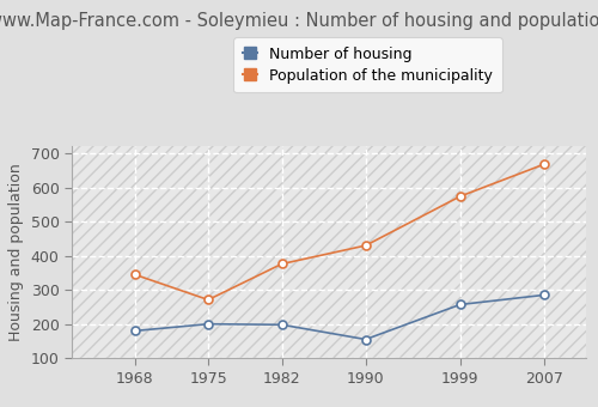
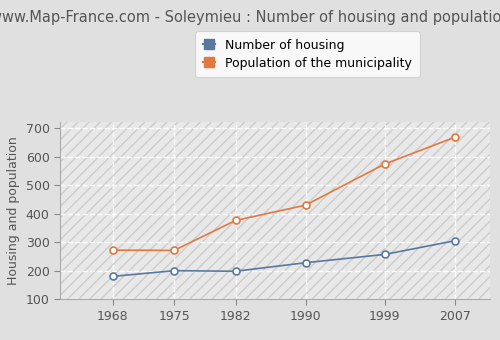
Population of the municipality/1968: 345 -> 272
Number of housing/1990: 155 -> 228
Number of housing/2007: 285 -> 305
